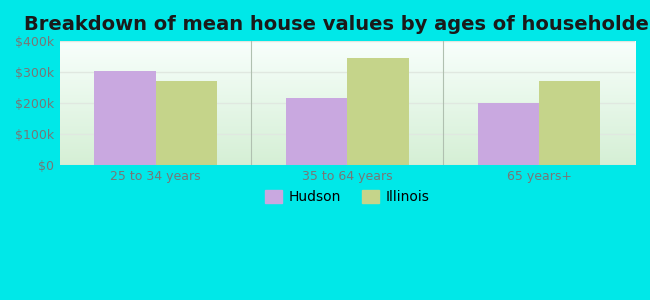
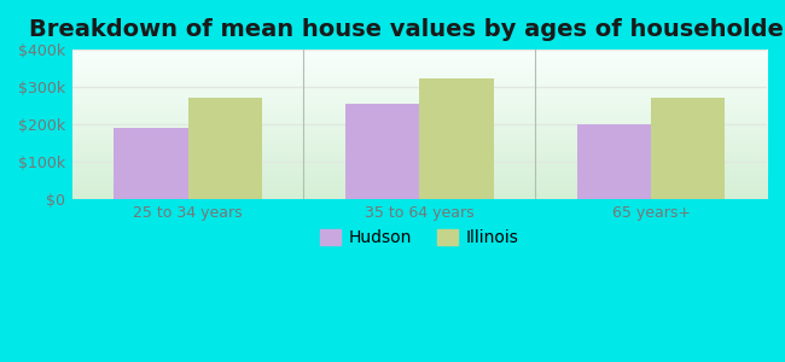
Hudson/25 to 34 years: $305k -> $190k
Hudson/35 to 64 years: $215k -> $255k
Illinois/35 to 64 years: $345k -> $322k
